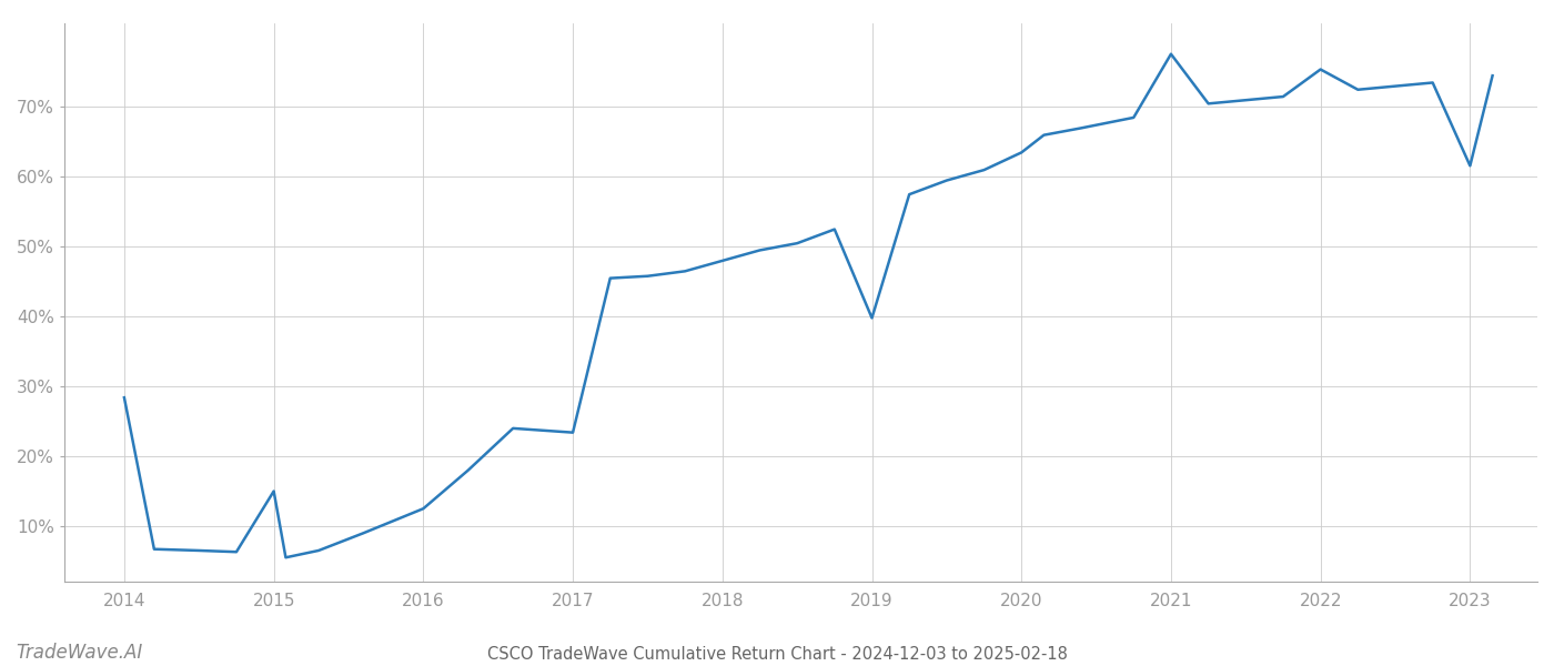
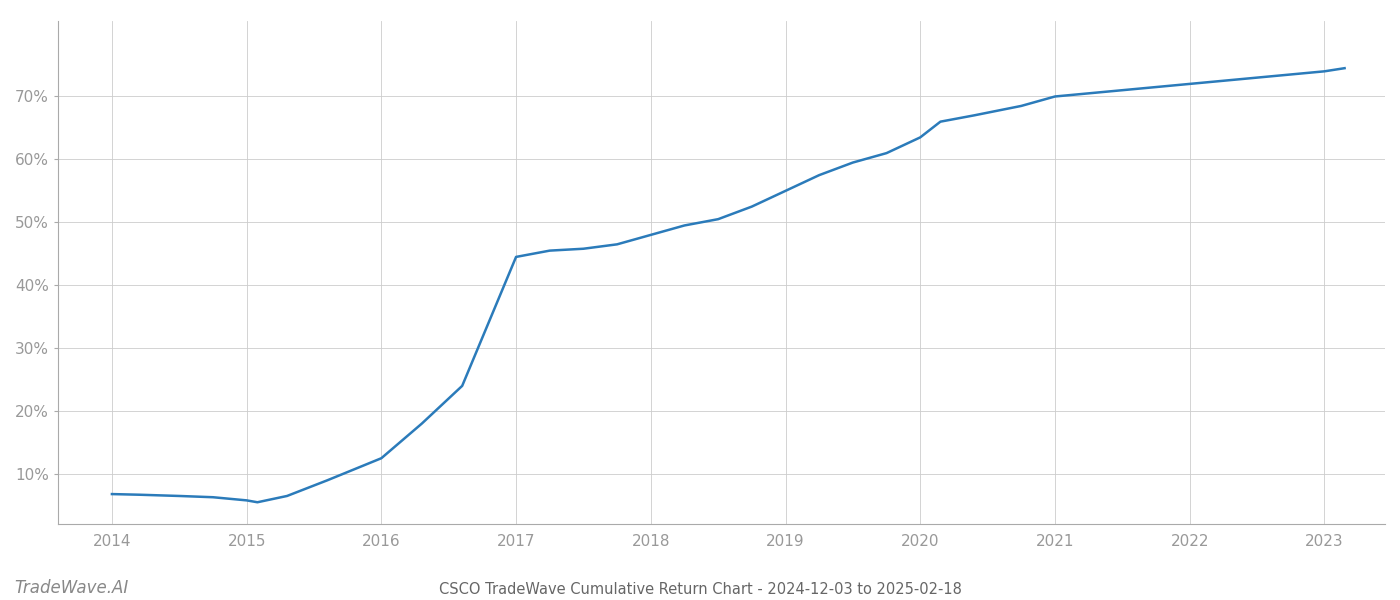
2014: 28.4% -> 6.8%
2015: 15.0% -> 5.8%
2017: 23.4% -> 44.5%
2019: 39.8% -> 55.0%
2021: 77.6% -> 70.0%
2022: 75.4% -> 72.0%
2023: 61.6% -> 74.0%
